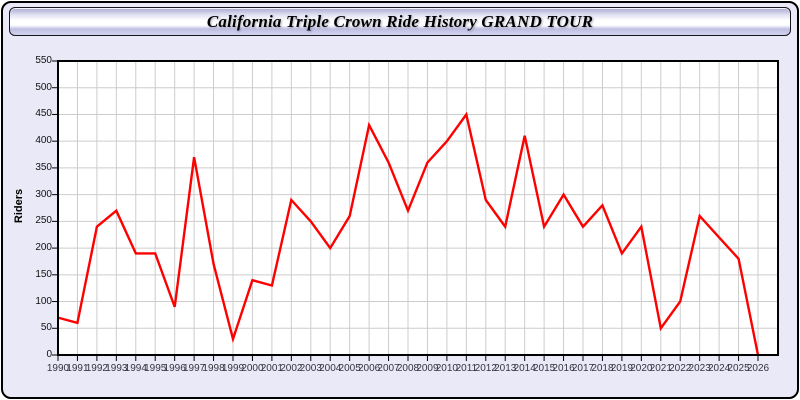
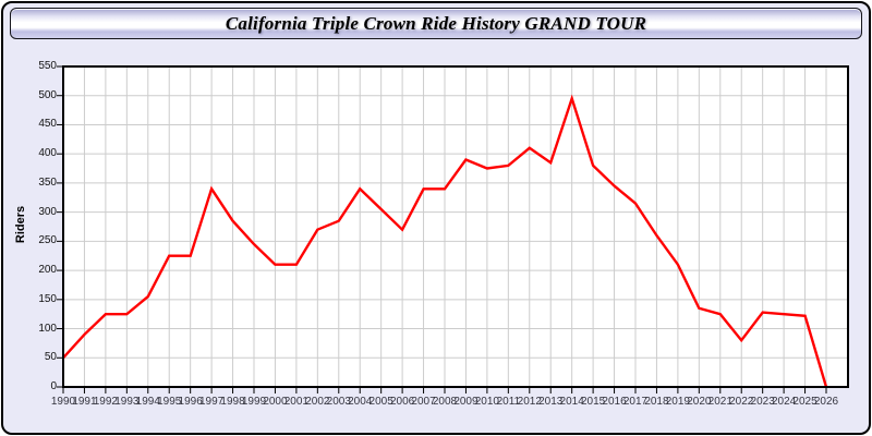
1990: 70 -> 50
1991: 60 -> 90
1992: 240 -> 120
1993: 270 -> 120
1994: 190 -> 160
1995: 190 -> 220
1996: 90 -> 220
1997: 370 -> 340
1998: 170 -> 280
1999: 30 -> 240
2000: 140 -> 210
2001: 130 -> 210
2002: 290 -> 270
2003: 250 -> 280
2004: 200 -> 340
2005: 260 -> 300
2006: 430 -> 270
2007: 360 -> 340
2008: 270 -> 340
2009: 360 -> 390
2010: 400 -> 380
2011: 450 -> 380
2012: 290 -> 410
2013: 240 -> 380
2014: 410 -> 500
2015: 240 -> 380
2016: 300 -> 340
2017: 240 -> 320
2018: 280 -> 260
2019: 190 -> 210
2020: 240 -> 140
2021: 50 -> 120
2022: 100 -> 80
2023: 260 -> 130
2024: 220 -> 120
2025: 180 -> 120
